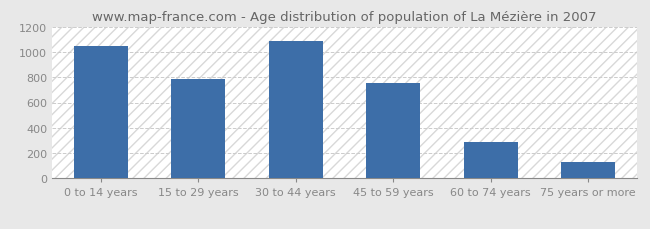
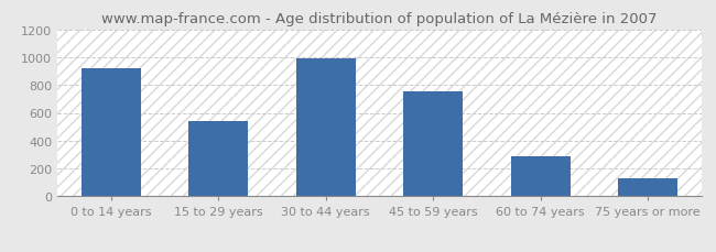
0 to 14 years: 1050 -> 920
15 to 29 years: 780 -> 540
30 to 44 years: 1080 -> 990
